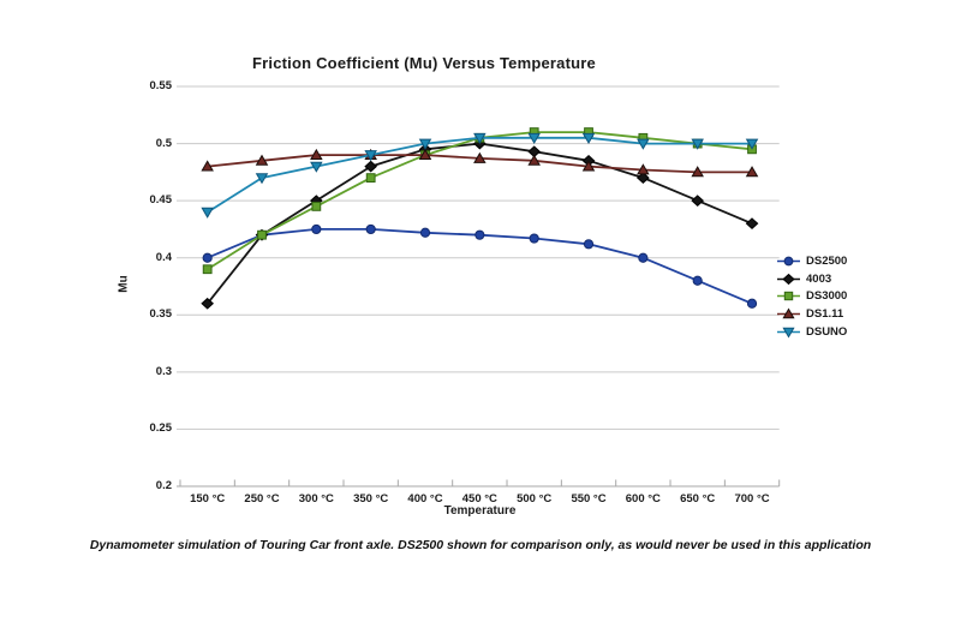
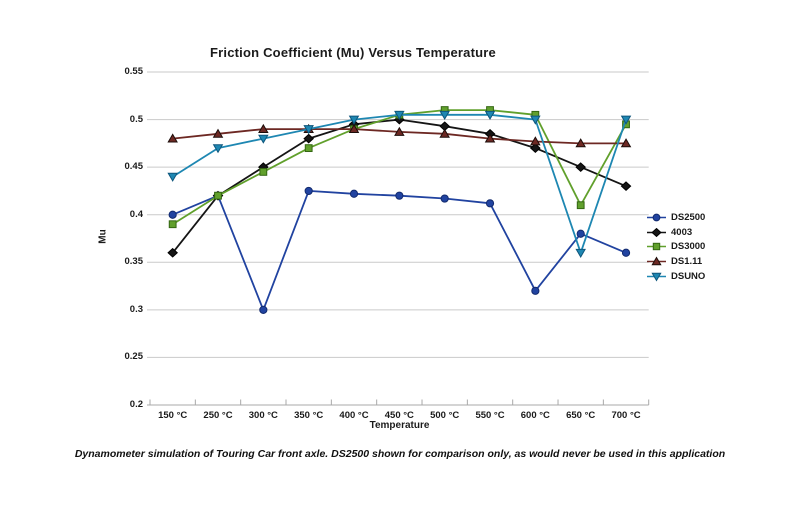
DS2500/300 °C: 0.42 -> 0.30
DS2500/600 °C: 0.40 -> 0.32
DS3000/650 °C: 0.50 -> 0.41
DSUNO/650 °C: 0.50 -> 0.36
